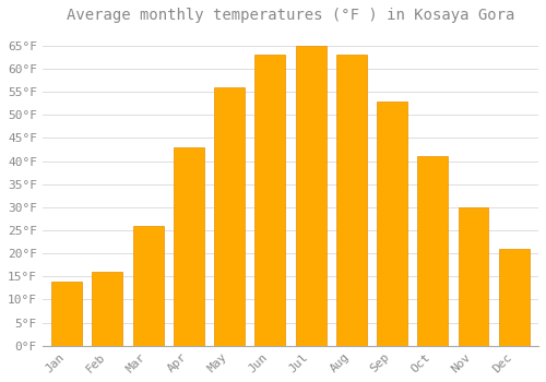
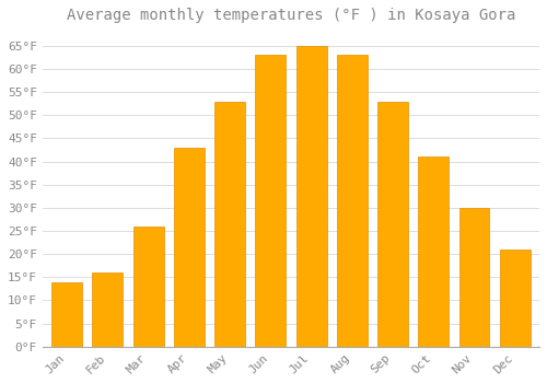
May: 56°F -> 53°F
